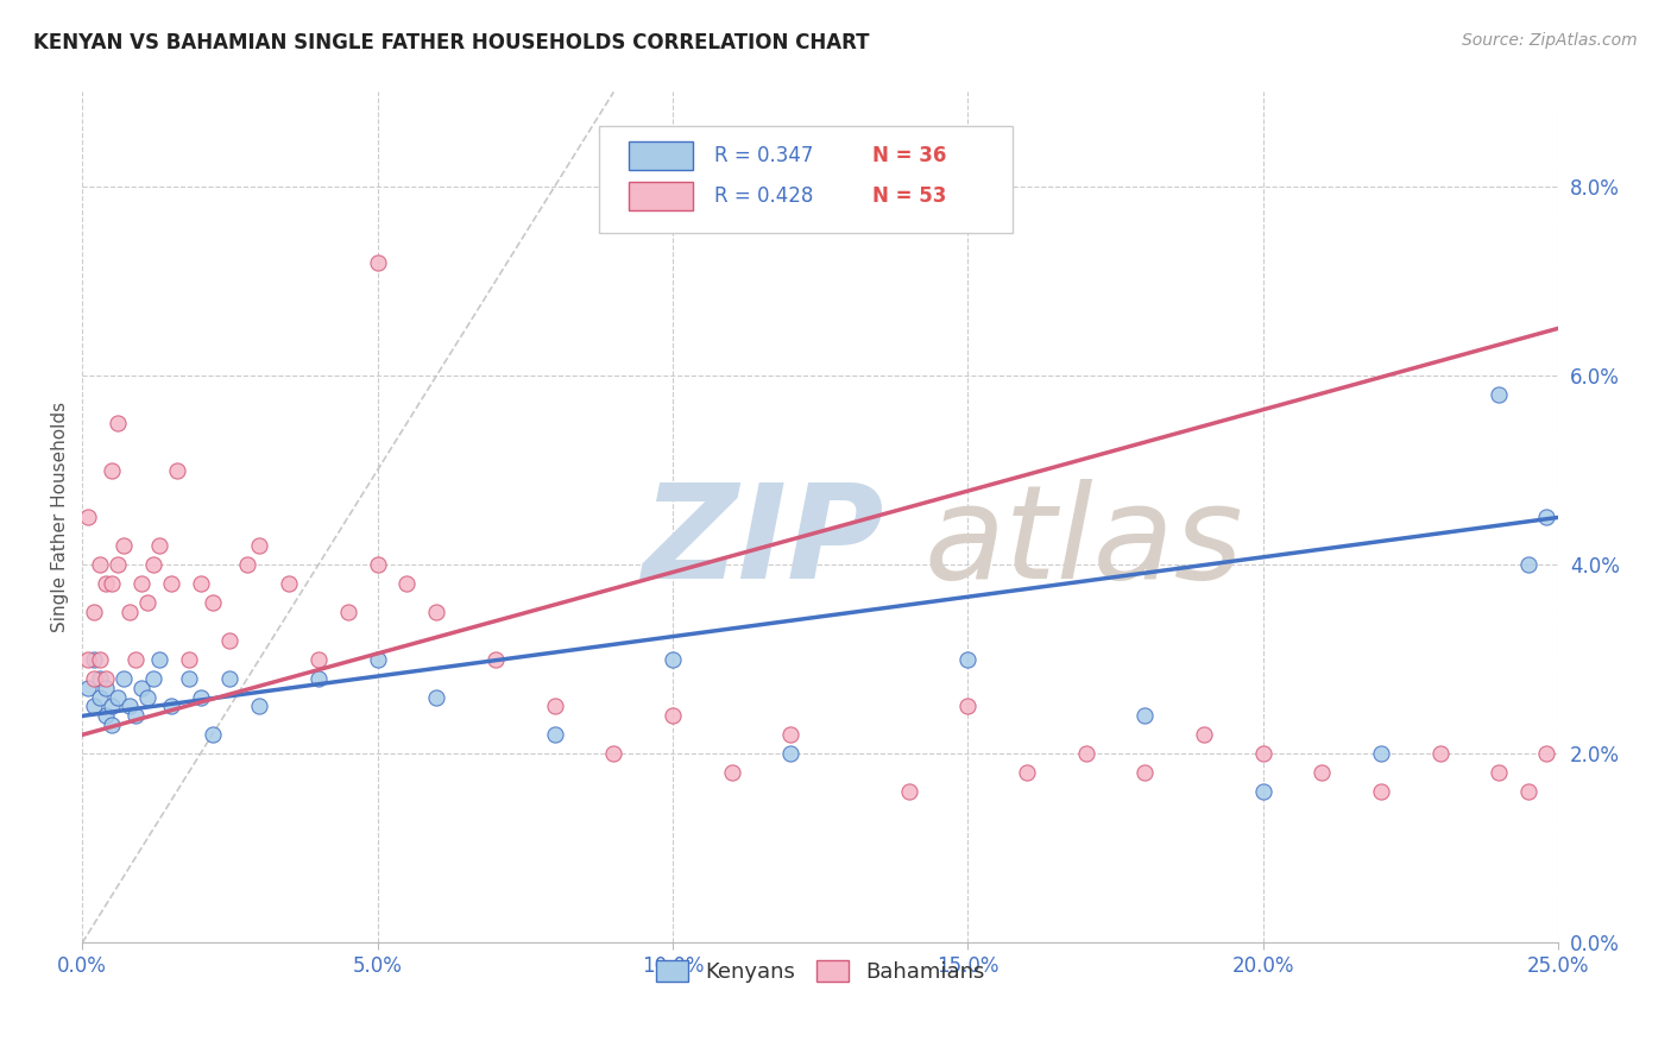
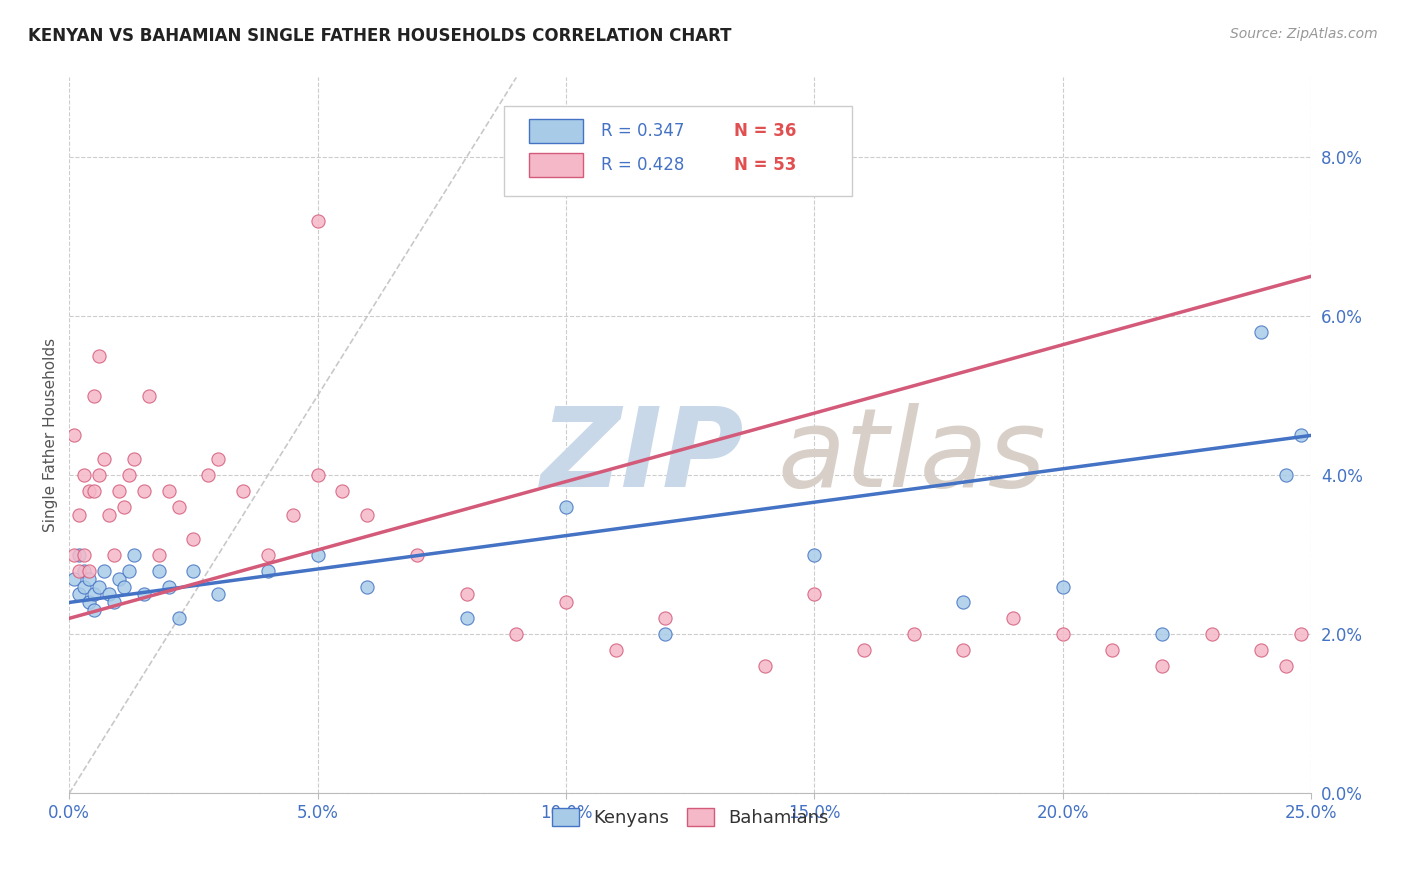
Kenyans/10.0%: 3.0% -> 3.6%
Kenyans/20.0%: 1.6% -> 2.6%
